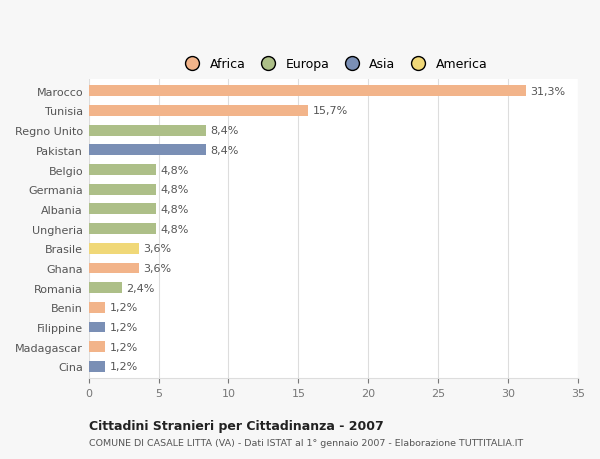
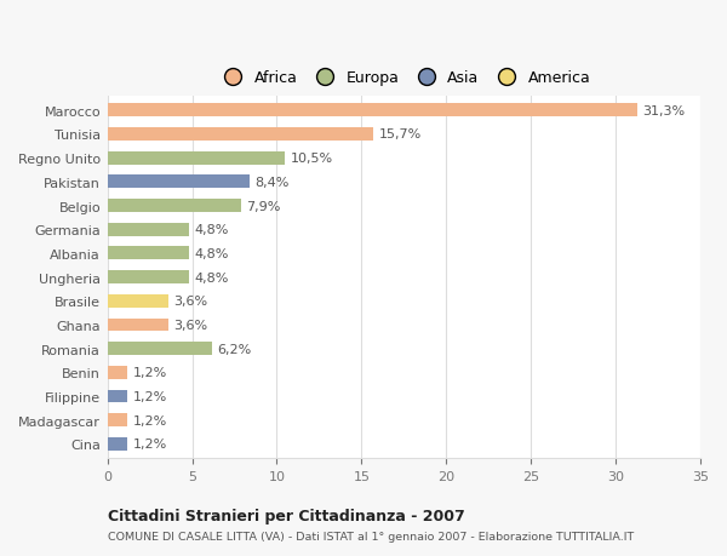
Regno Unito: 8,4% -> 10,5%
Belgio: 4,8% -> 7,9%
Romania: 2,4% -> 6,2%
